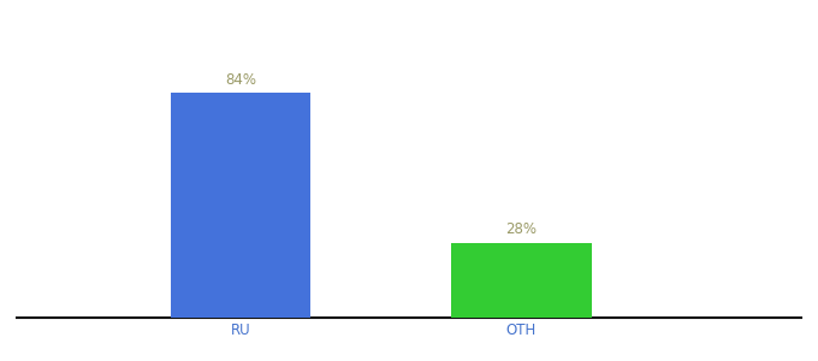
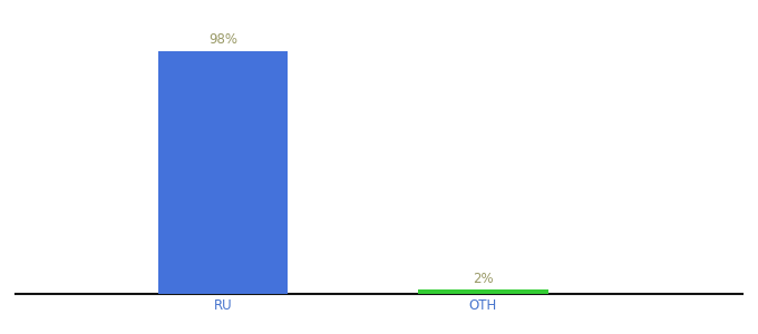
RU: 84% -> 98%
OTH: 28% -> 2%
